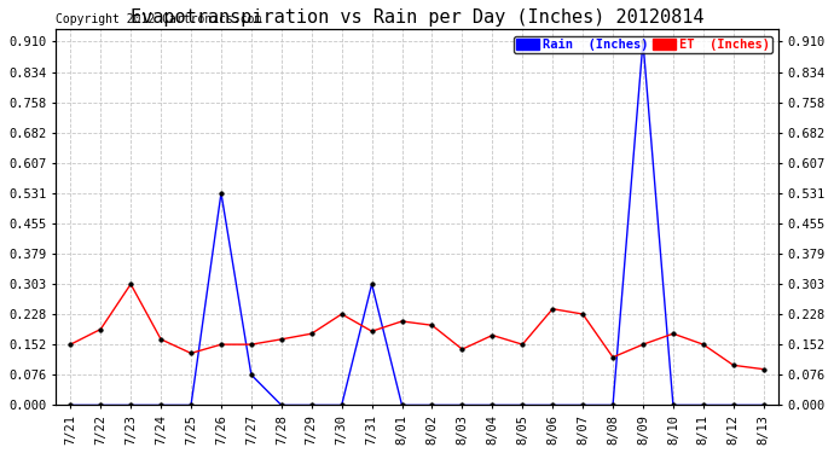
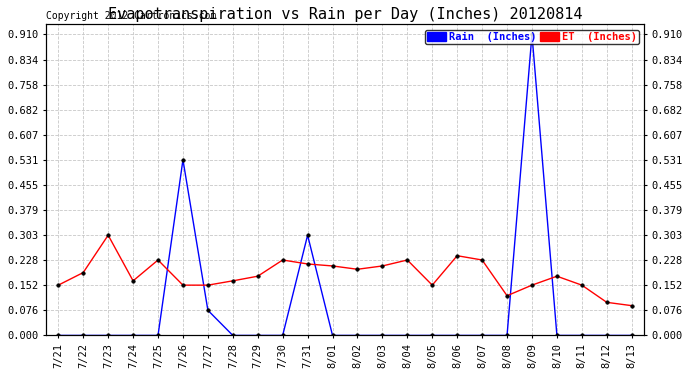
ET (Inches)/7/25: 0.130 -> 0.228
ET (Inches)/7/31: 0.185 -> 0.216
ET (Inches)/8/03: 0.140 -> 0.210
ET (Inches)/8/04: 0.175 -> 0.228
